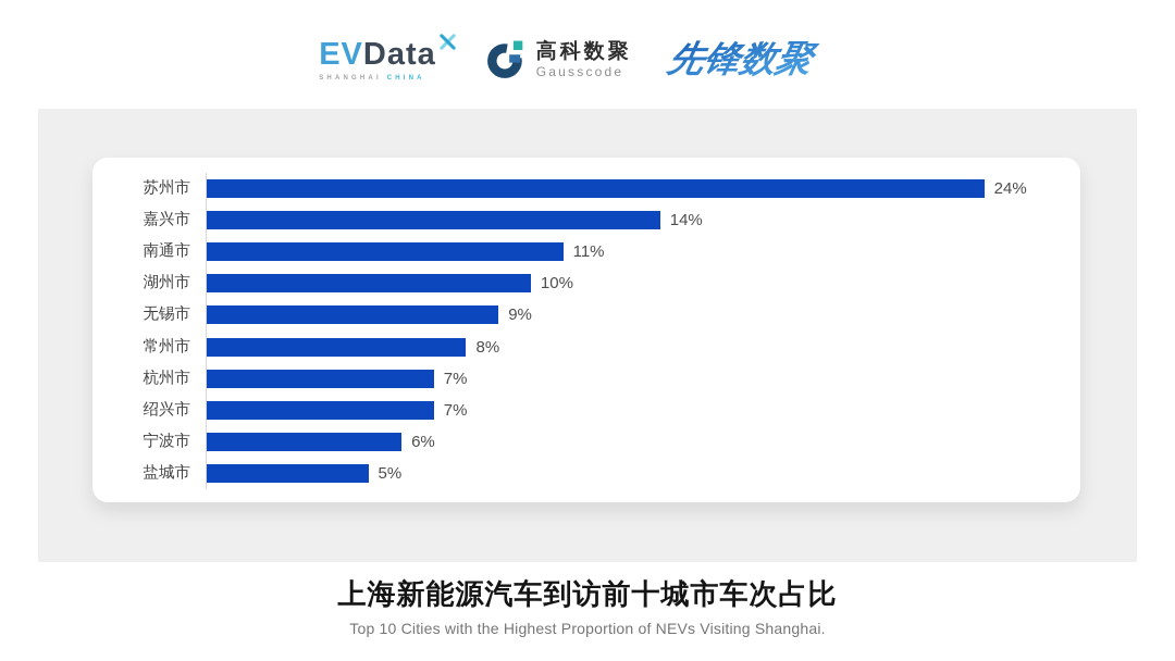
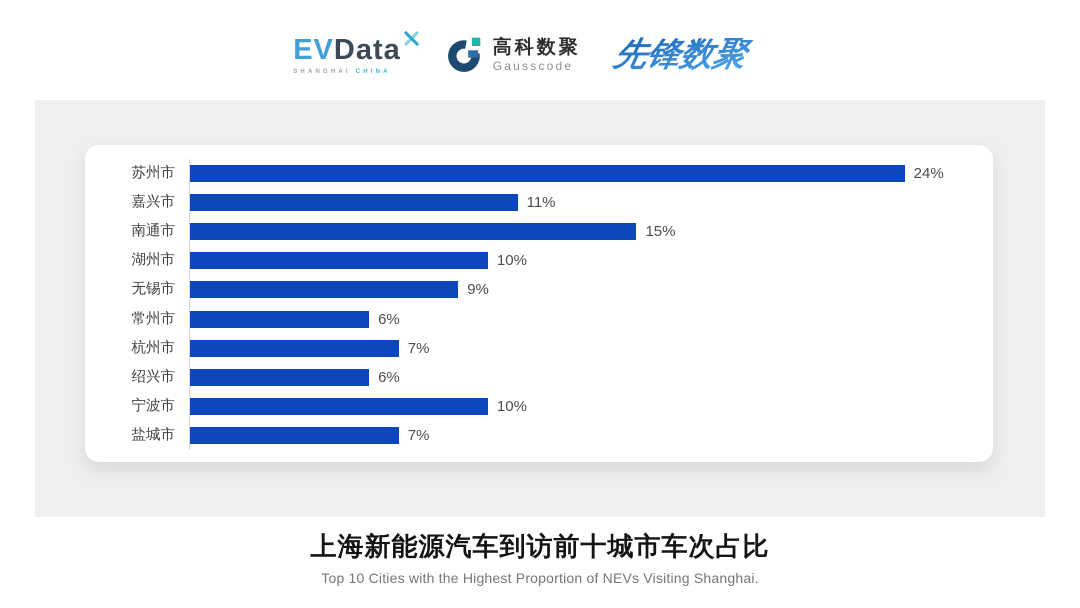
嘉兴市: 14% -> 11%
南通市: 11% -> 15%
常州市: 8% -> 6%
绍兴市: 7% -> 6%
宁波市: 6% -> 10%
盐城市: 5% -> 7%
